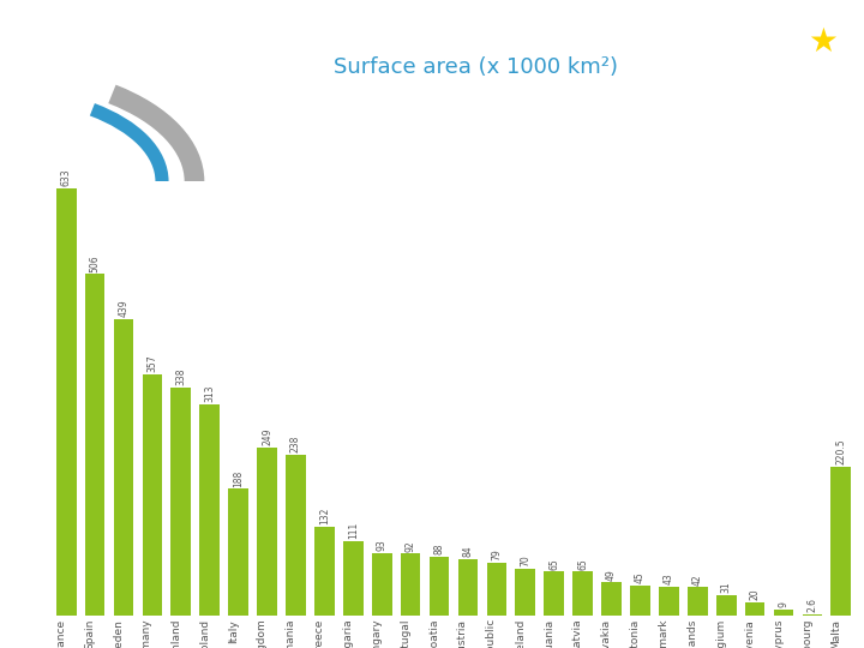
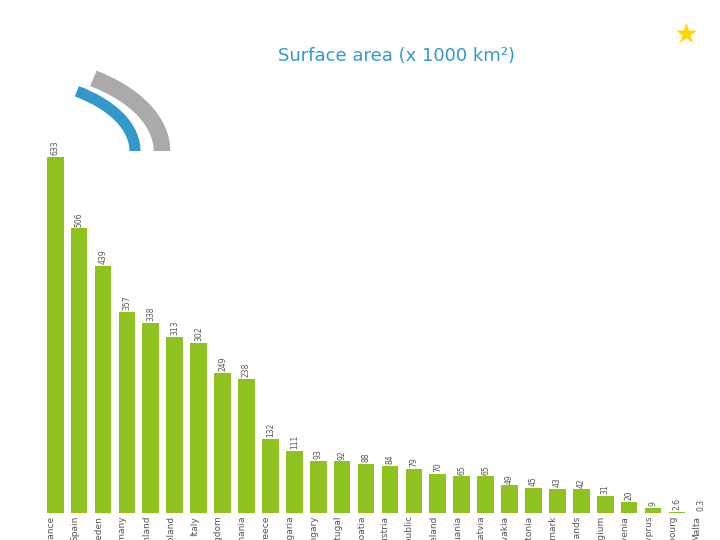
Italy: 188 -> 302
Malta: 220.5 -> 0.3
